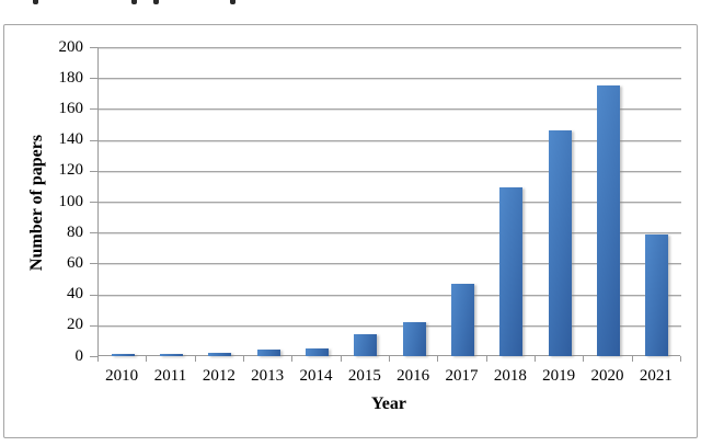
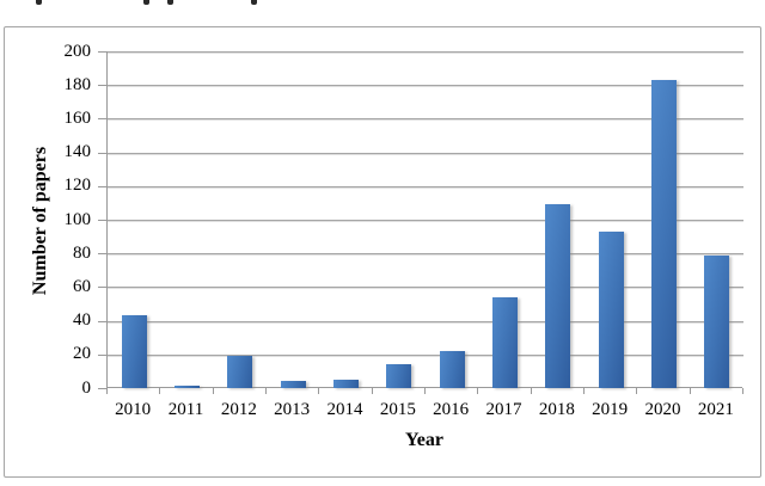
2010: 1 -> 43
2012: 2 -> 19
2017: 47 -> 54
2019: 146 -> 93
2020: 175 -> 183
